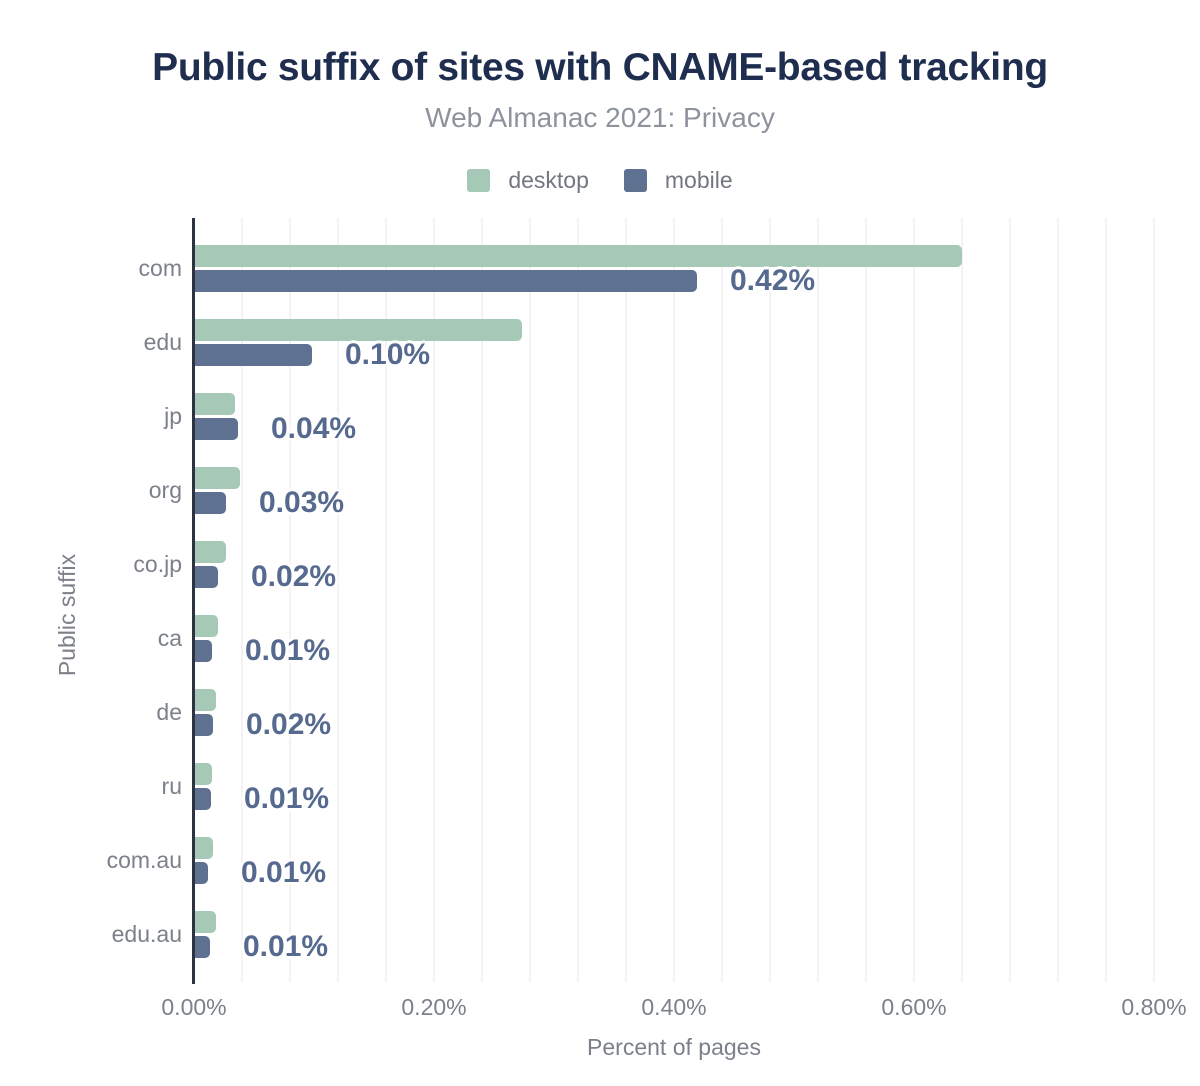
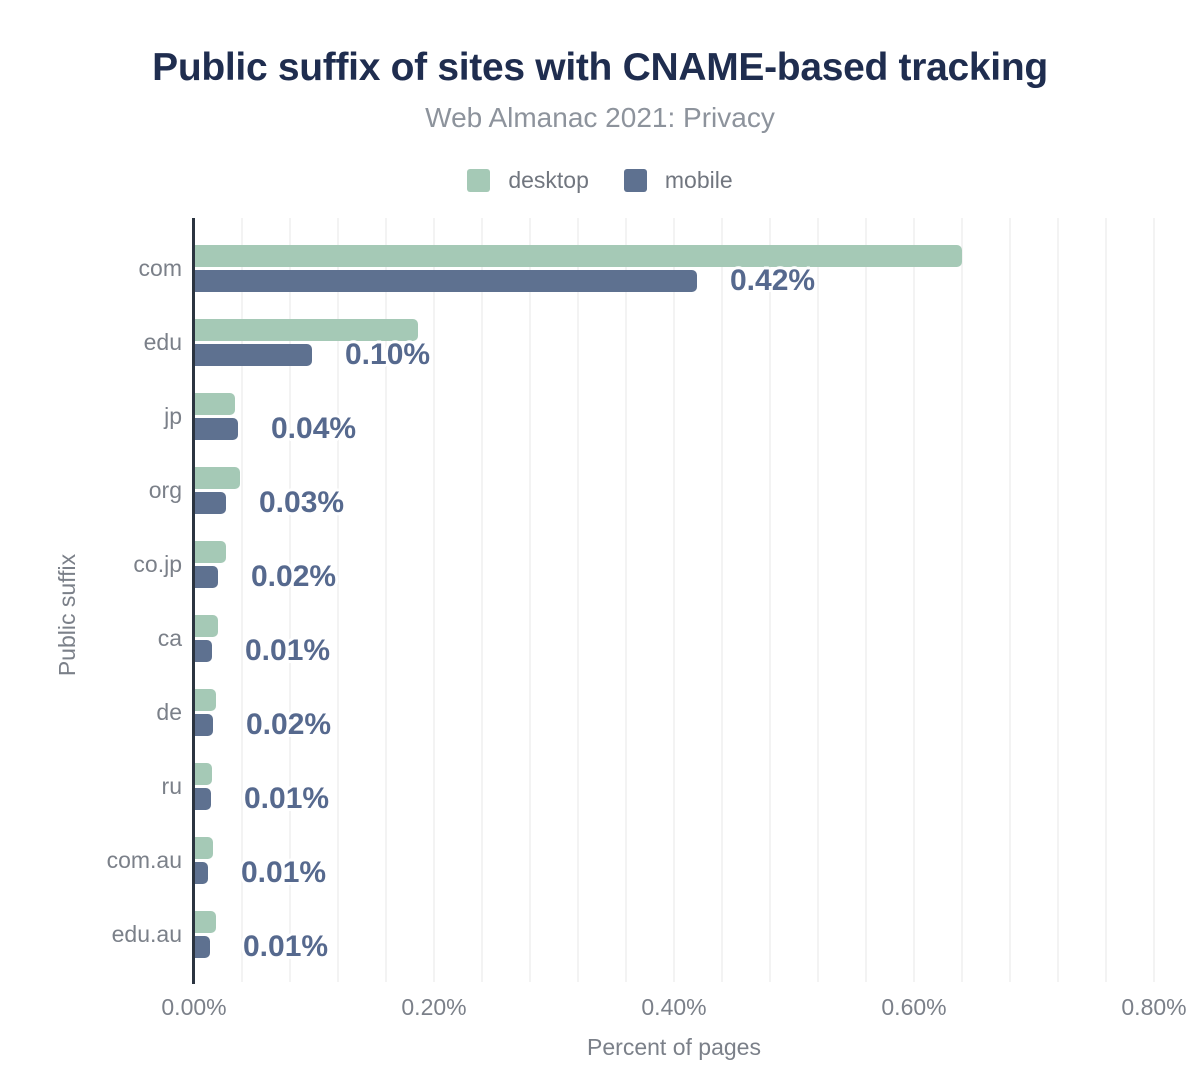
desktop/edu: 0.273% -> 0.187%
